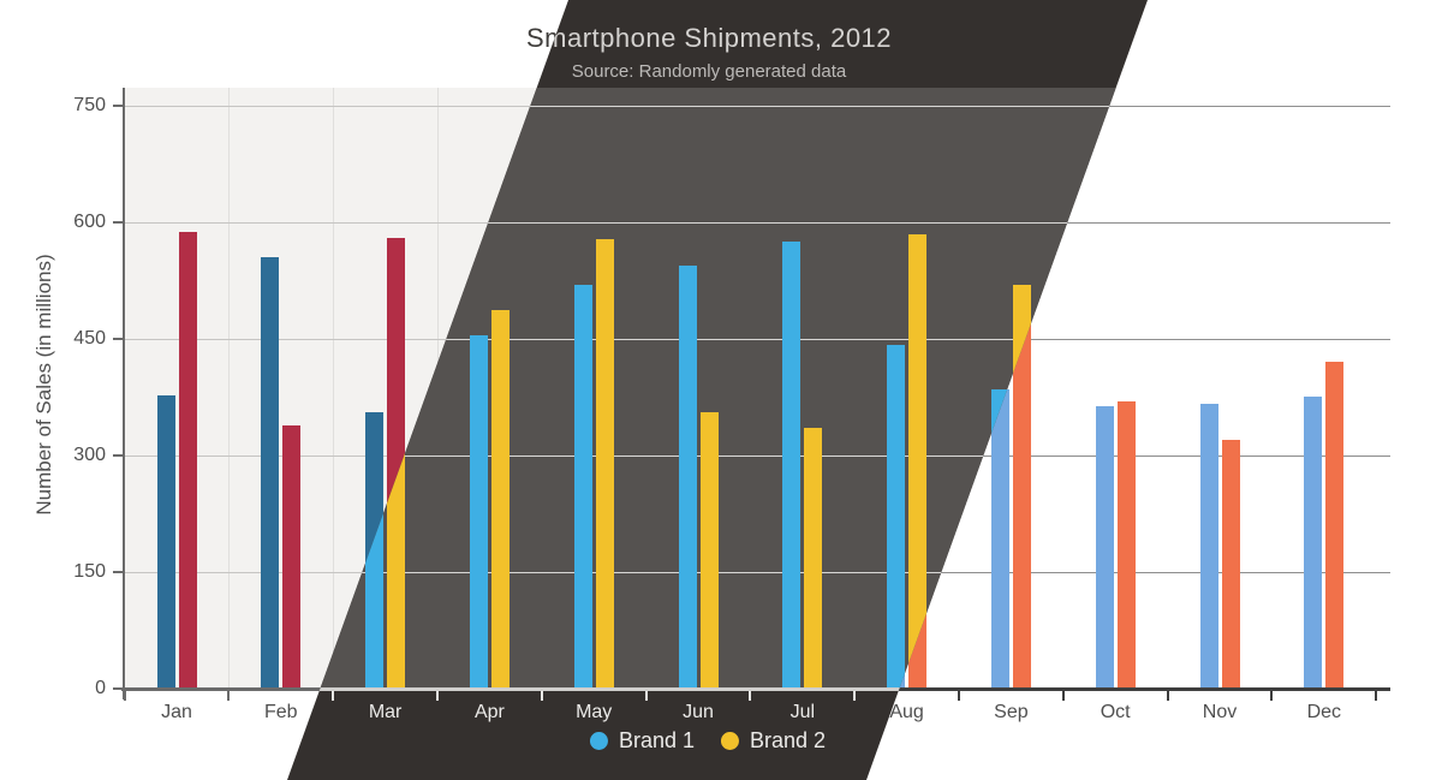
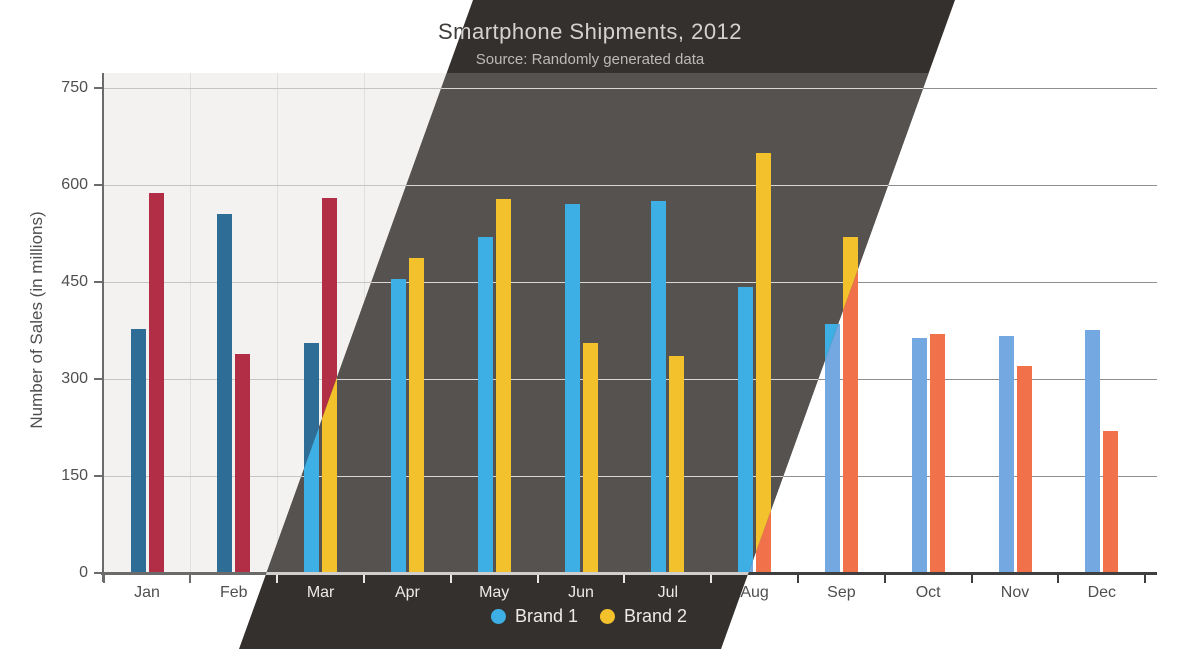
Brand 1/Jun: 540 -> 570
Brand 2/Aug: 580 -> 650
Brand 2/Dec: 420 -> 220
